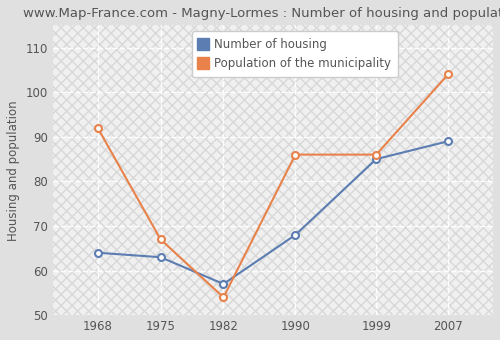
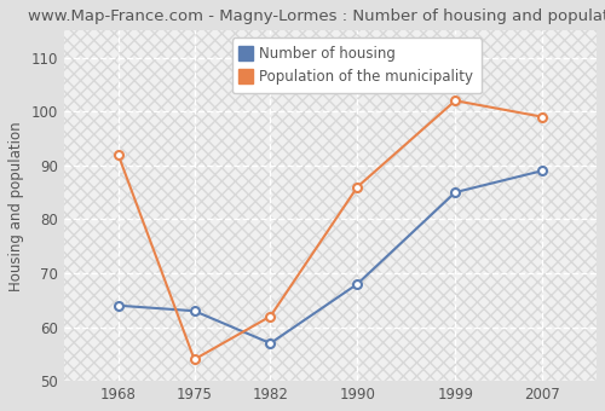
Population of the municipality/1975: 67 -> 54
Population of the municipality/1982: 54 -> 62
Population of the municipality/1999: 86 -> 102
Population of the municipality/2007: 104 -> 99
